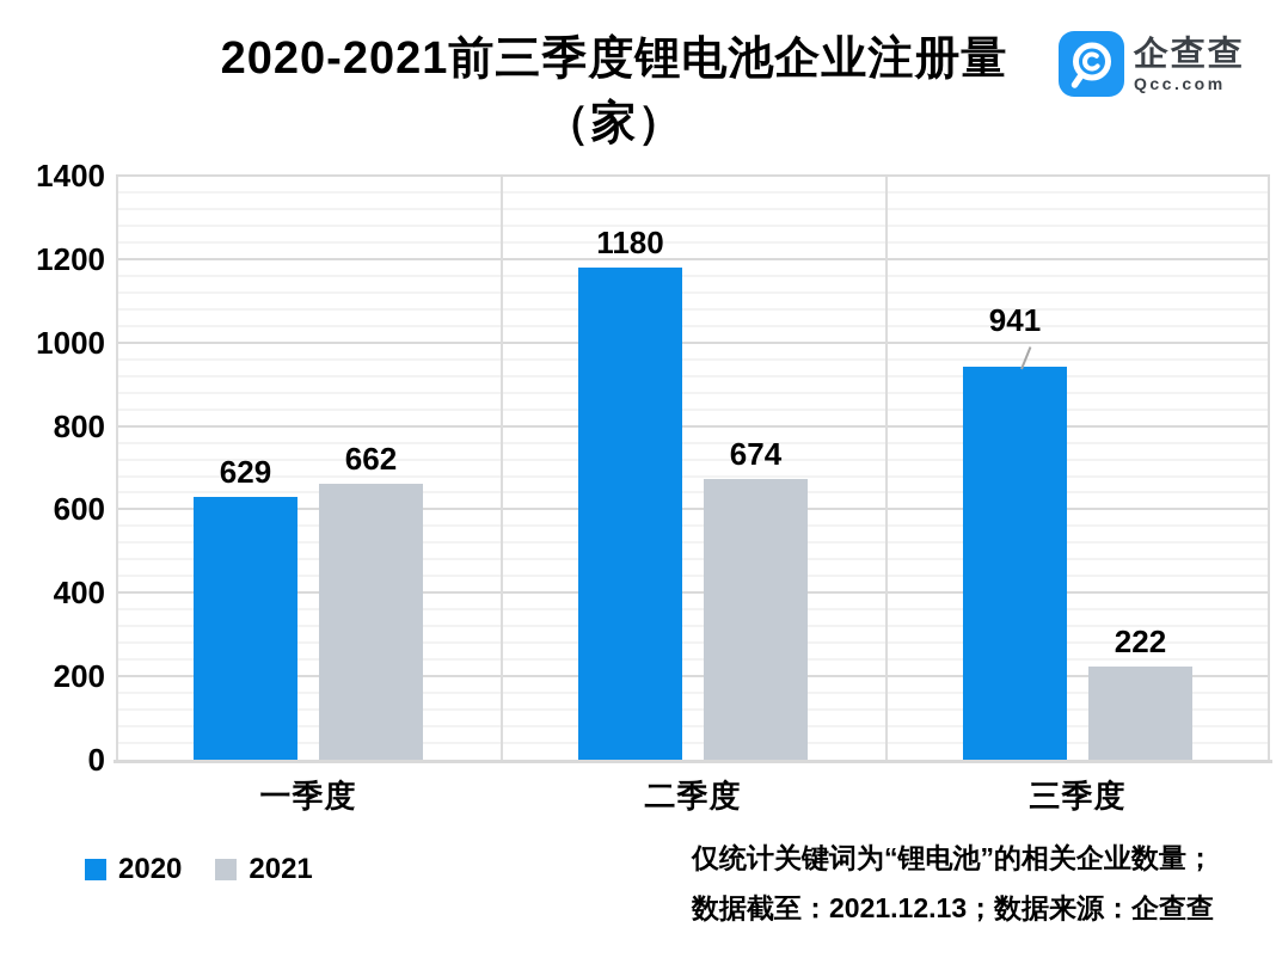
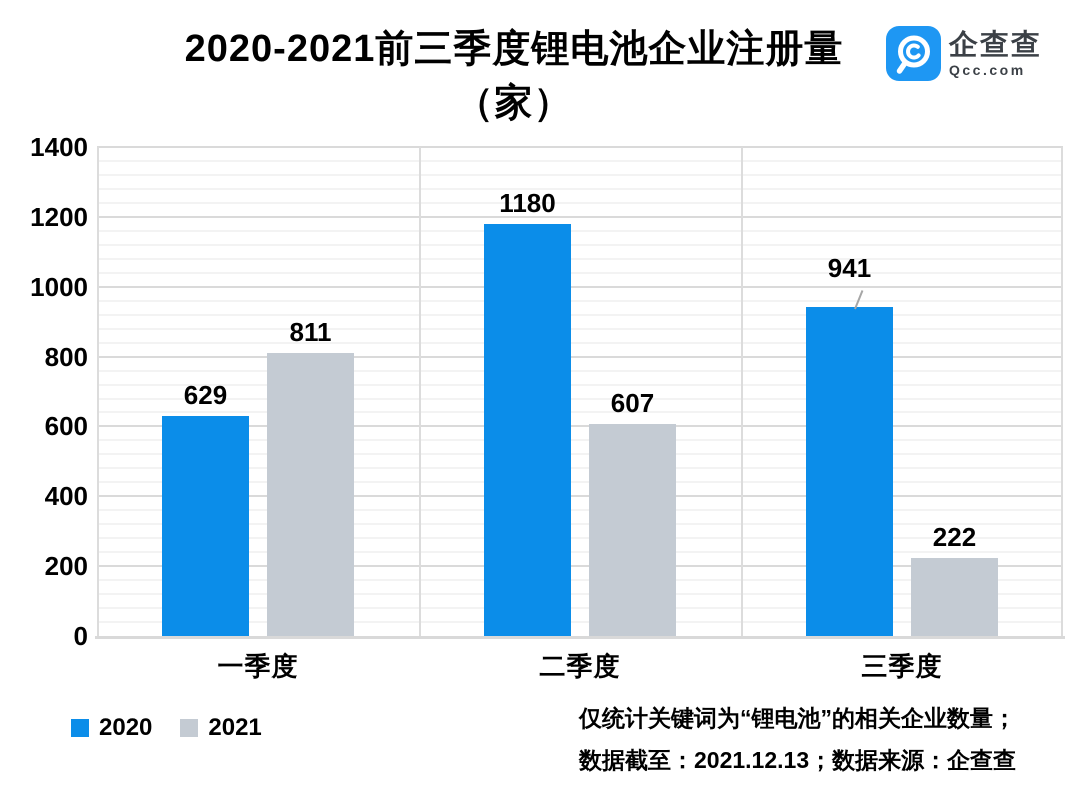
2021/一季度: 662 -> 811
2021/二季度: 674 -> 607
